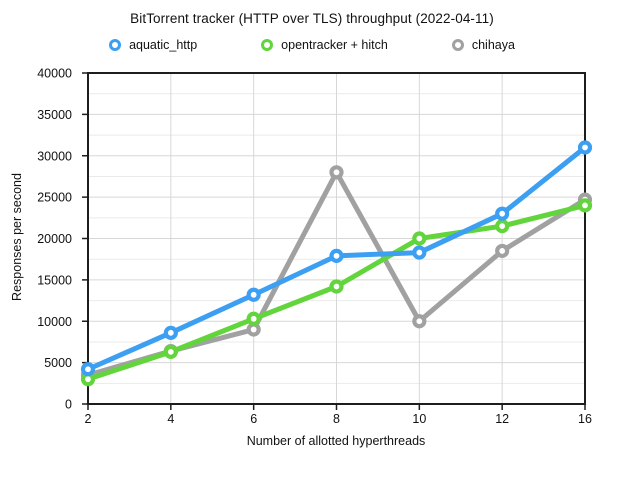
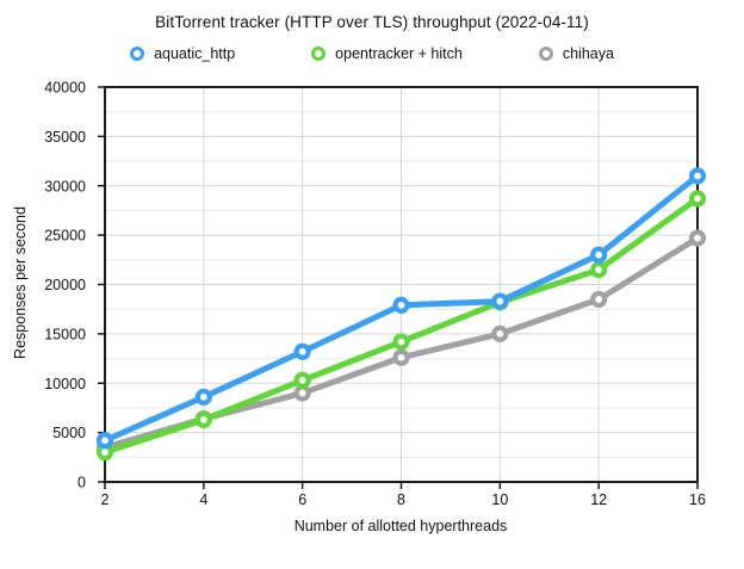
chihaya/8: 28000 -> 13000
opentracker + hitch/10: 20000 -> 18000
chihaya/10: 10000 -> 15000
opentracker + hitch/16: 24000 -> 29000
